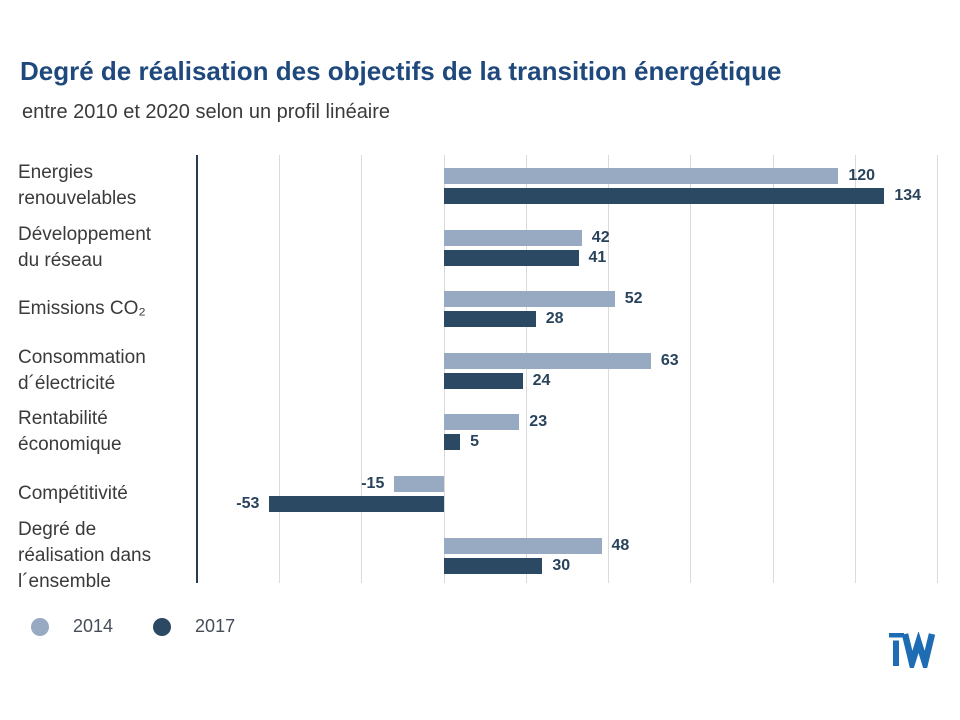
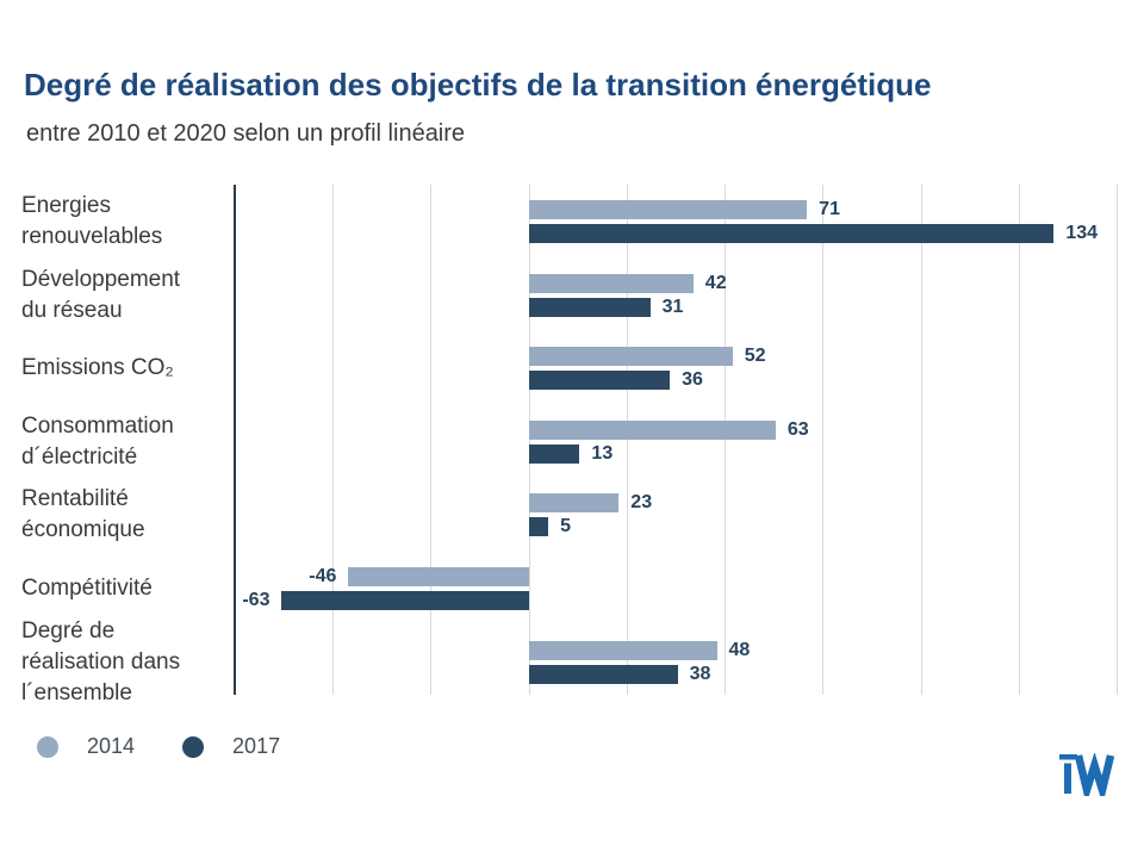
2014/Energies renouvelables: 120 -> 71
2017/Développement du réseau: 41 -> 31
2017/Emissions CO₂: 28 -> 36
2017/Consommation d´électricité: 24 -> 13
2014/Compétitivité: -15 -> -46
2017/Compétitivité: -53 -> -63
2017/Degré de réalisation dans l´ensemble: 30 -> 38
